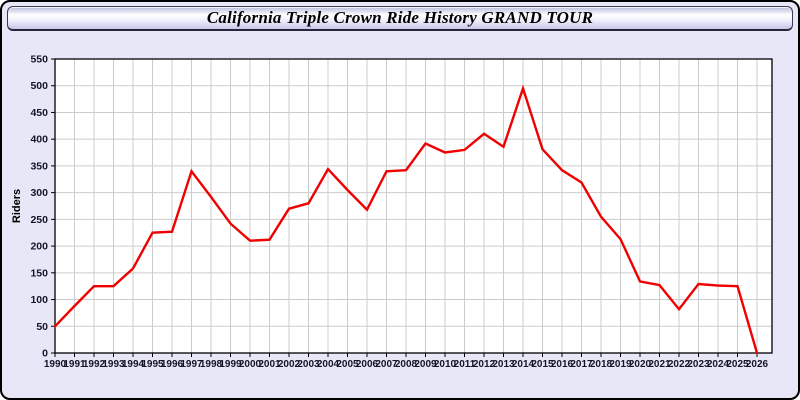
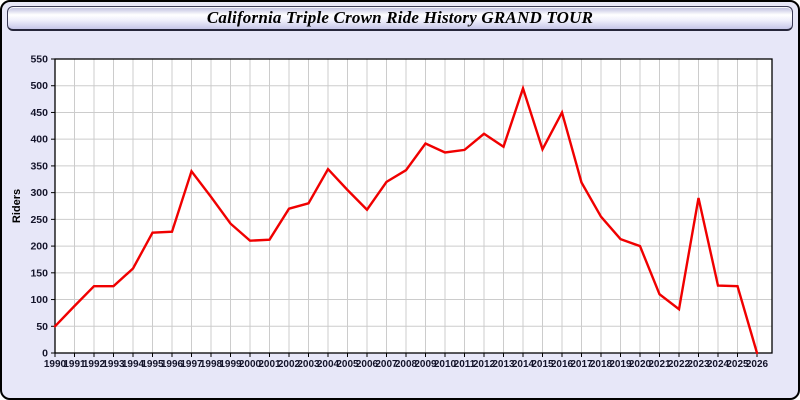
2007: 340 -> 320
2016: 340 -> 450
2020: 130 -> 200
2021: 130 -> 110
2023: 130 -> 290
